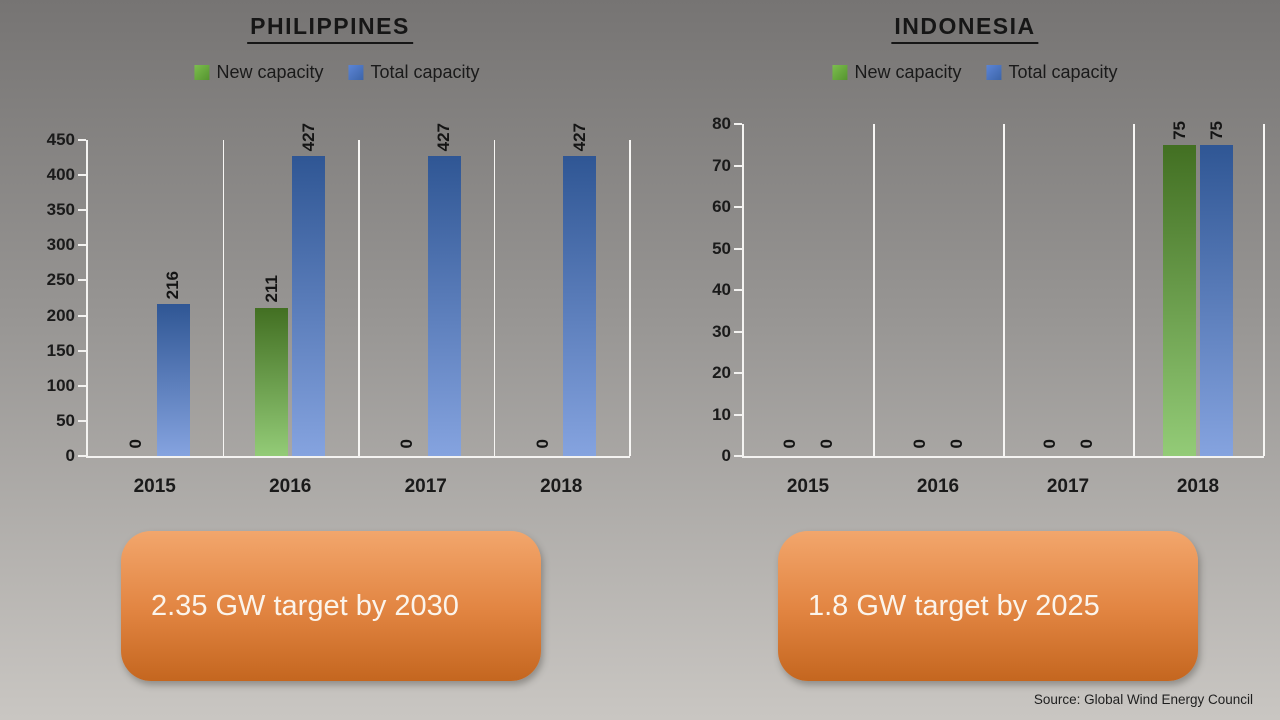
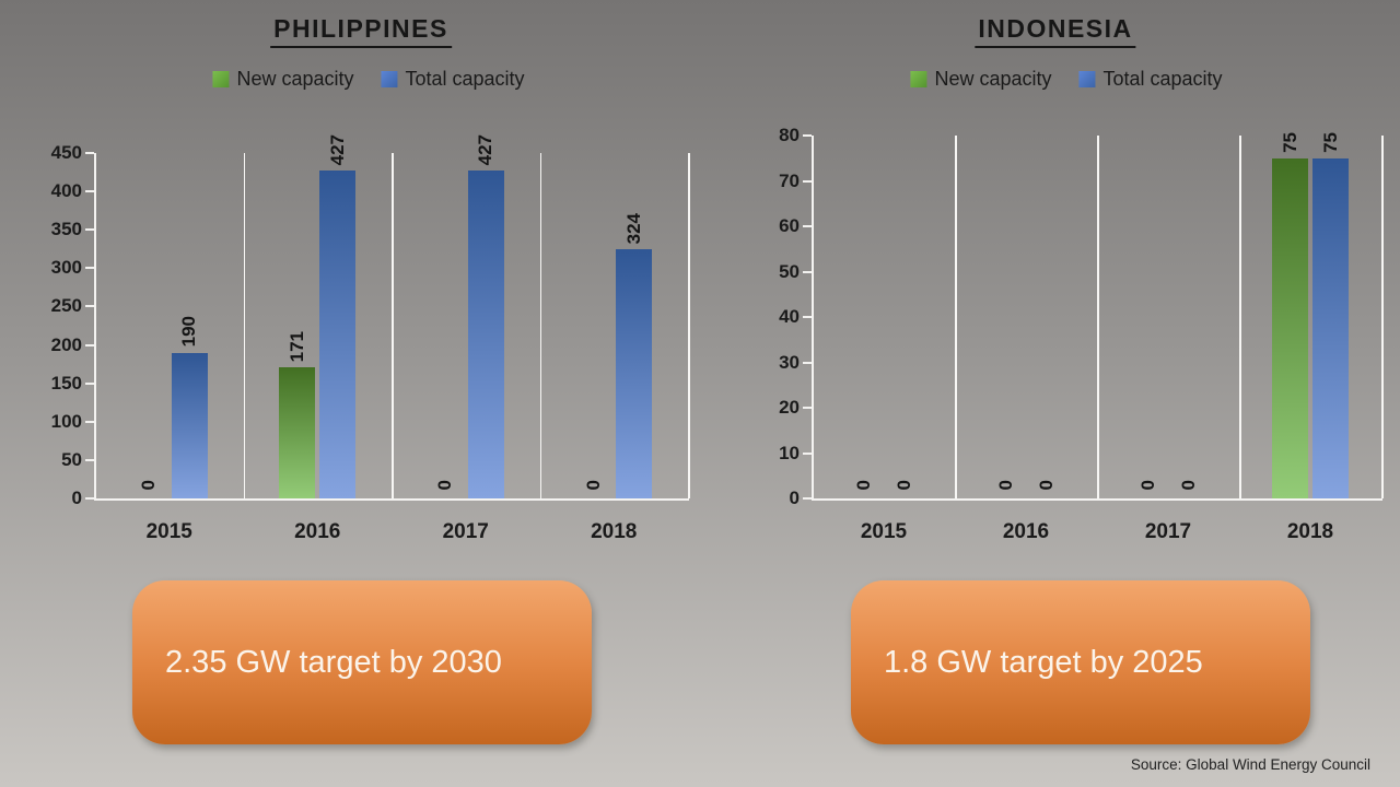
PHILIPPINES/Total capacity/2015: 216 -> 190
PHILIPPINES/New capacity/2016: 211 -> 171
PHILIPPINES/Total capacity/2018: 427 -> 324
